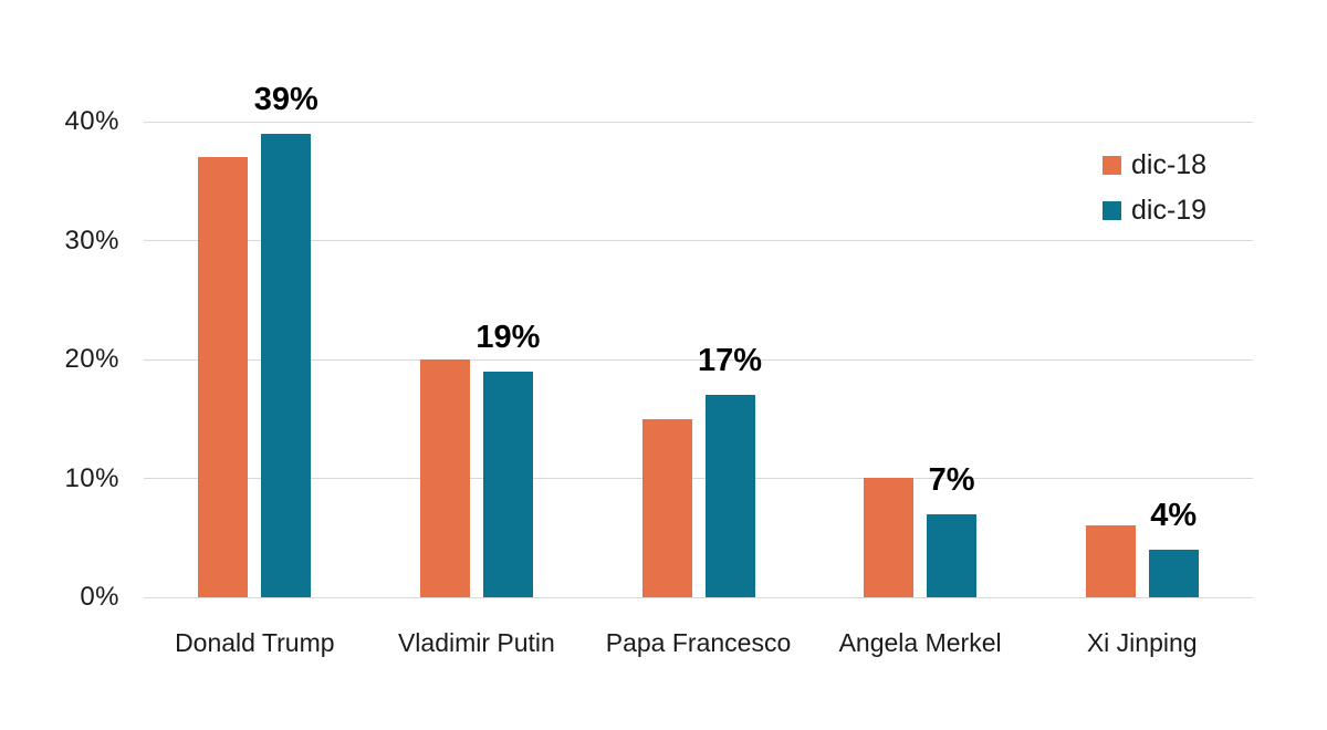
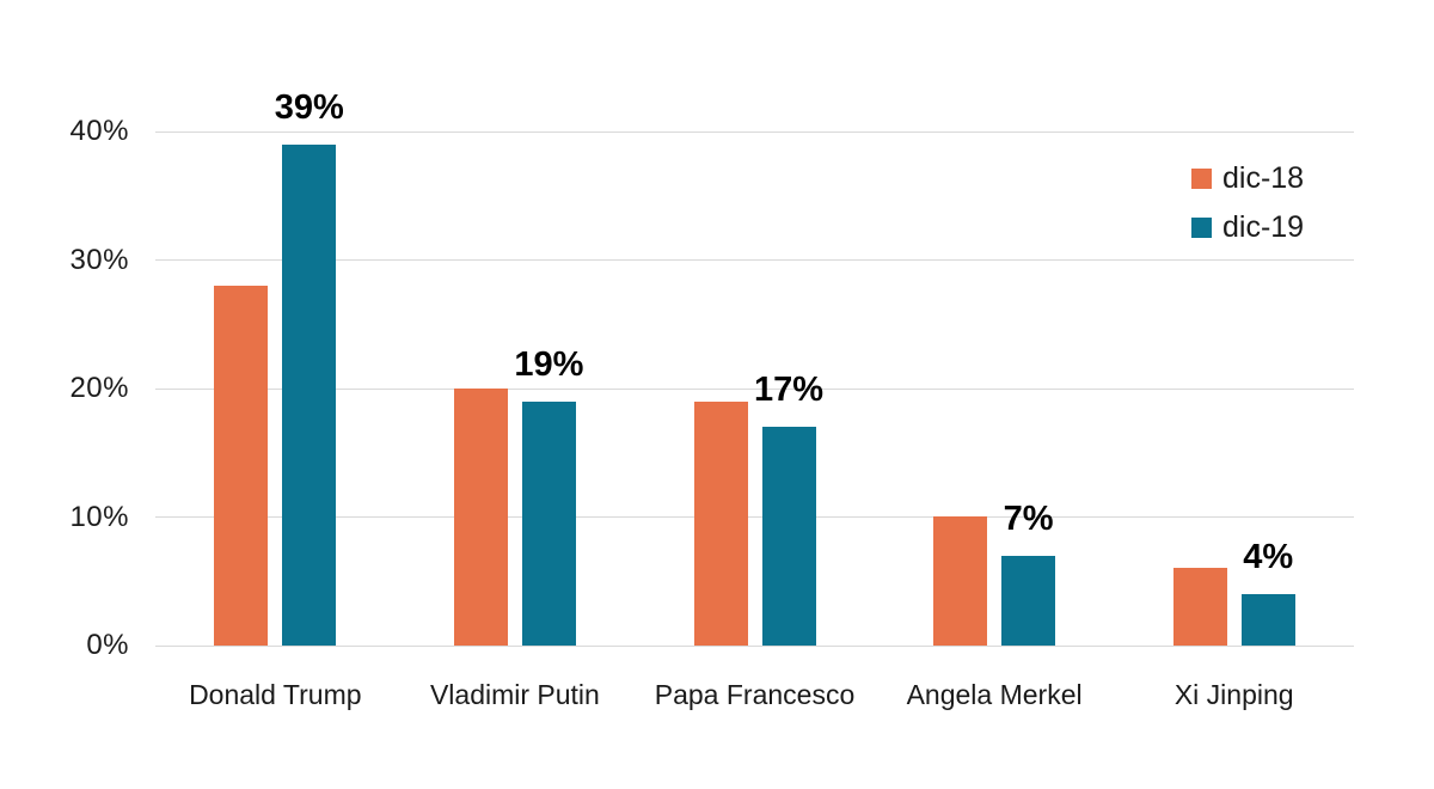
dic-18/Donald Trump: 37% -> 28%
dic-18/Papa Francesco: 15% -> 19%
